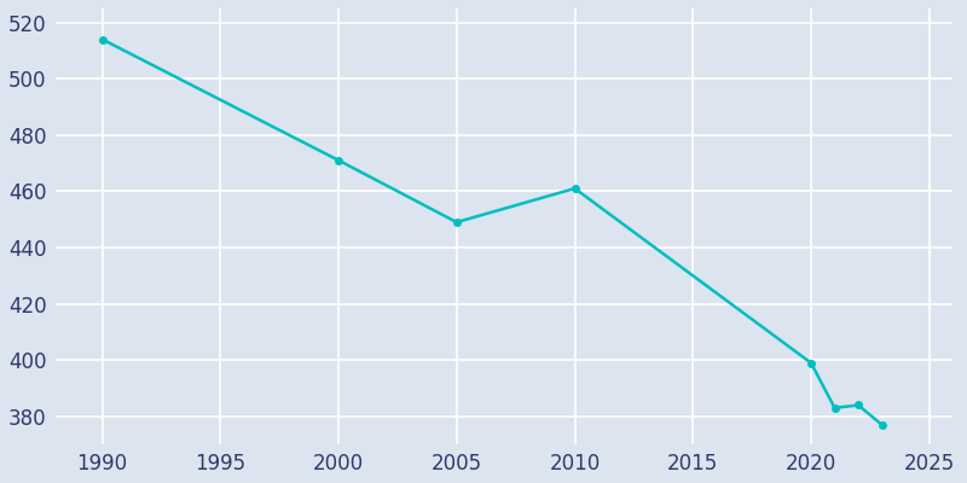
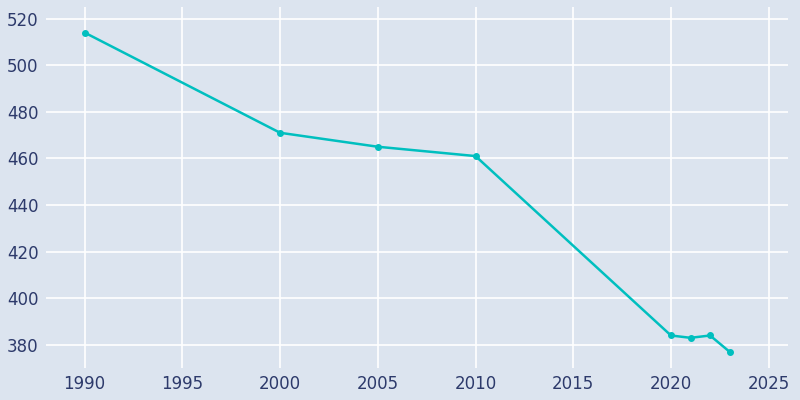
2005: 449 -> 465
2020: 399 -> 384
